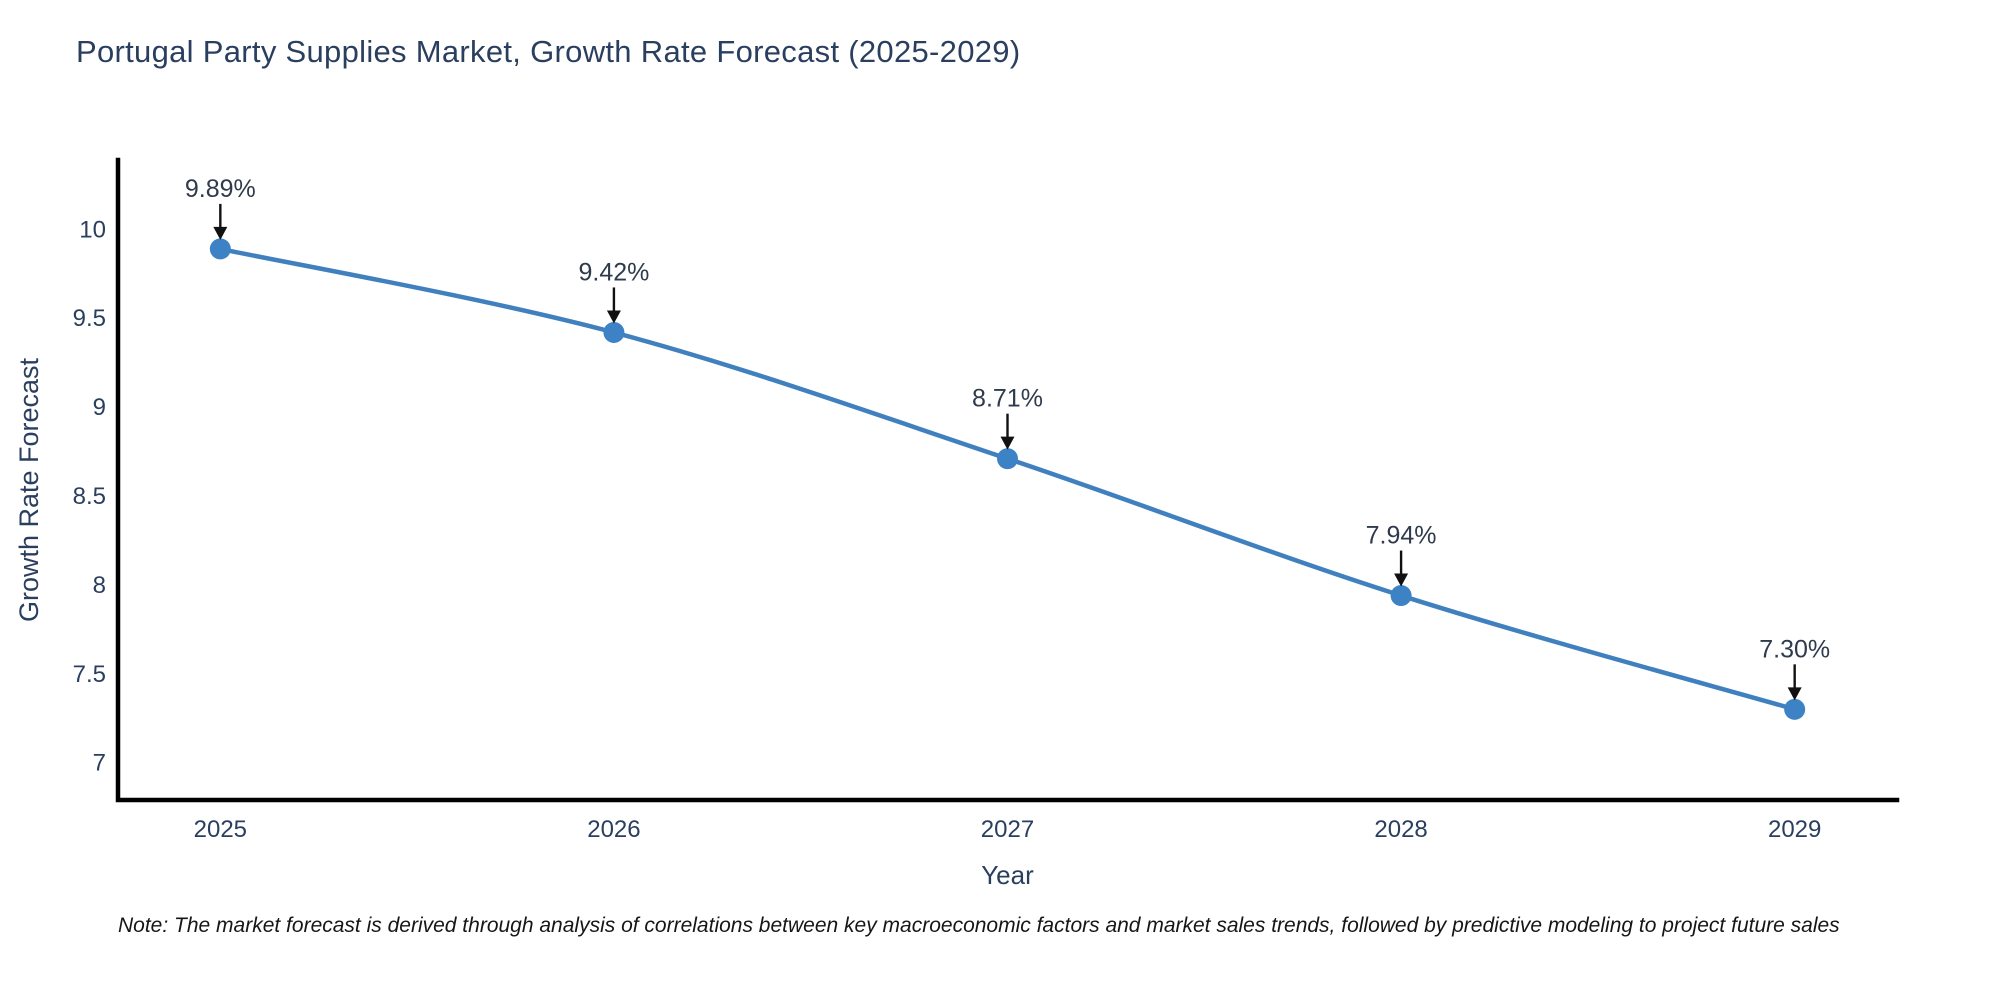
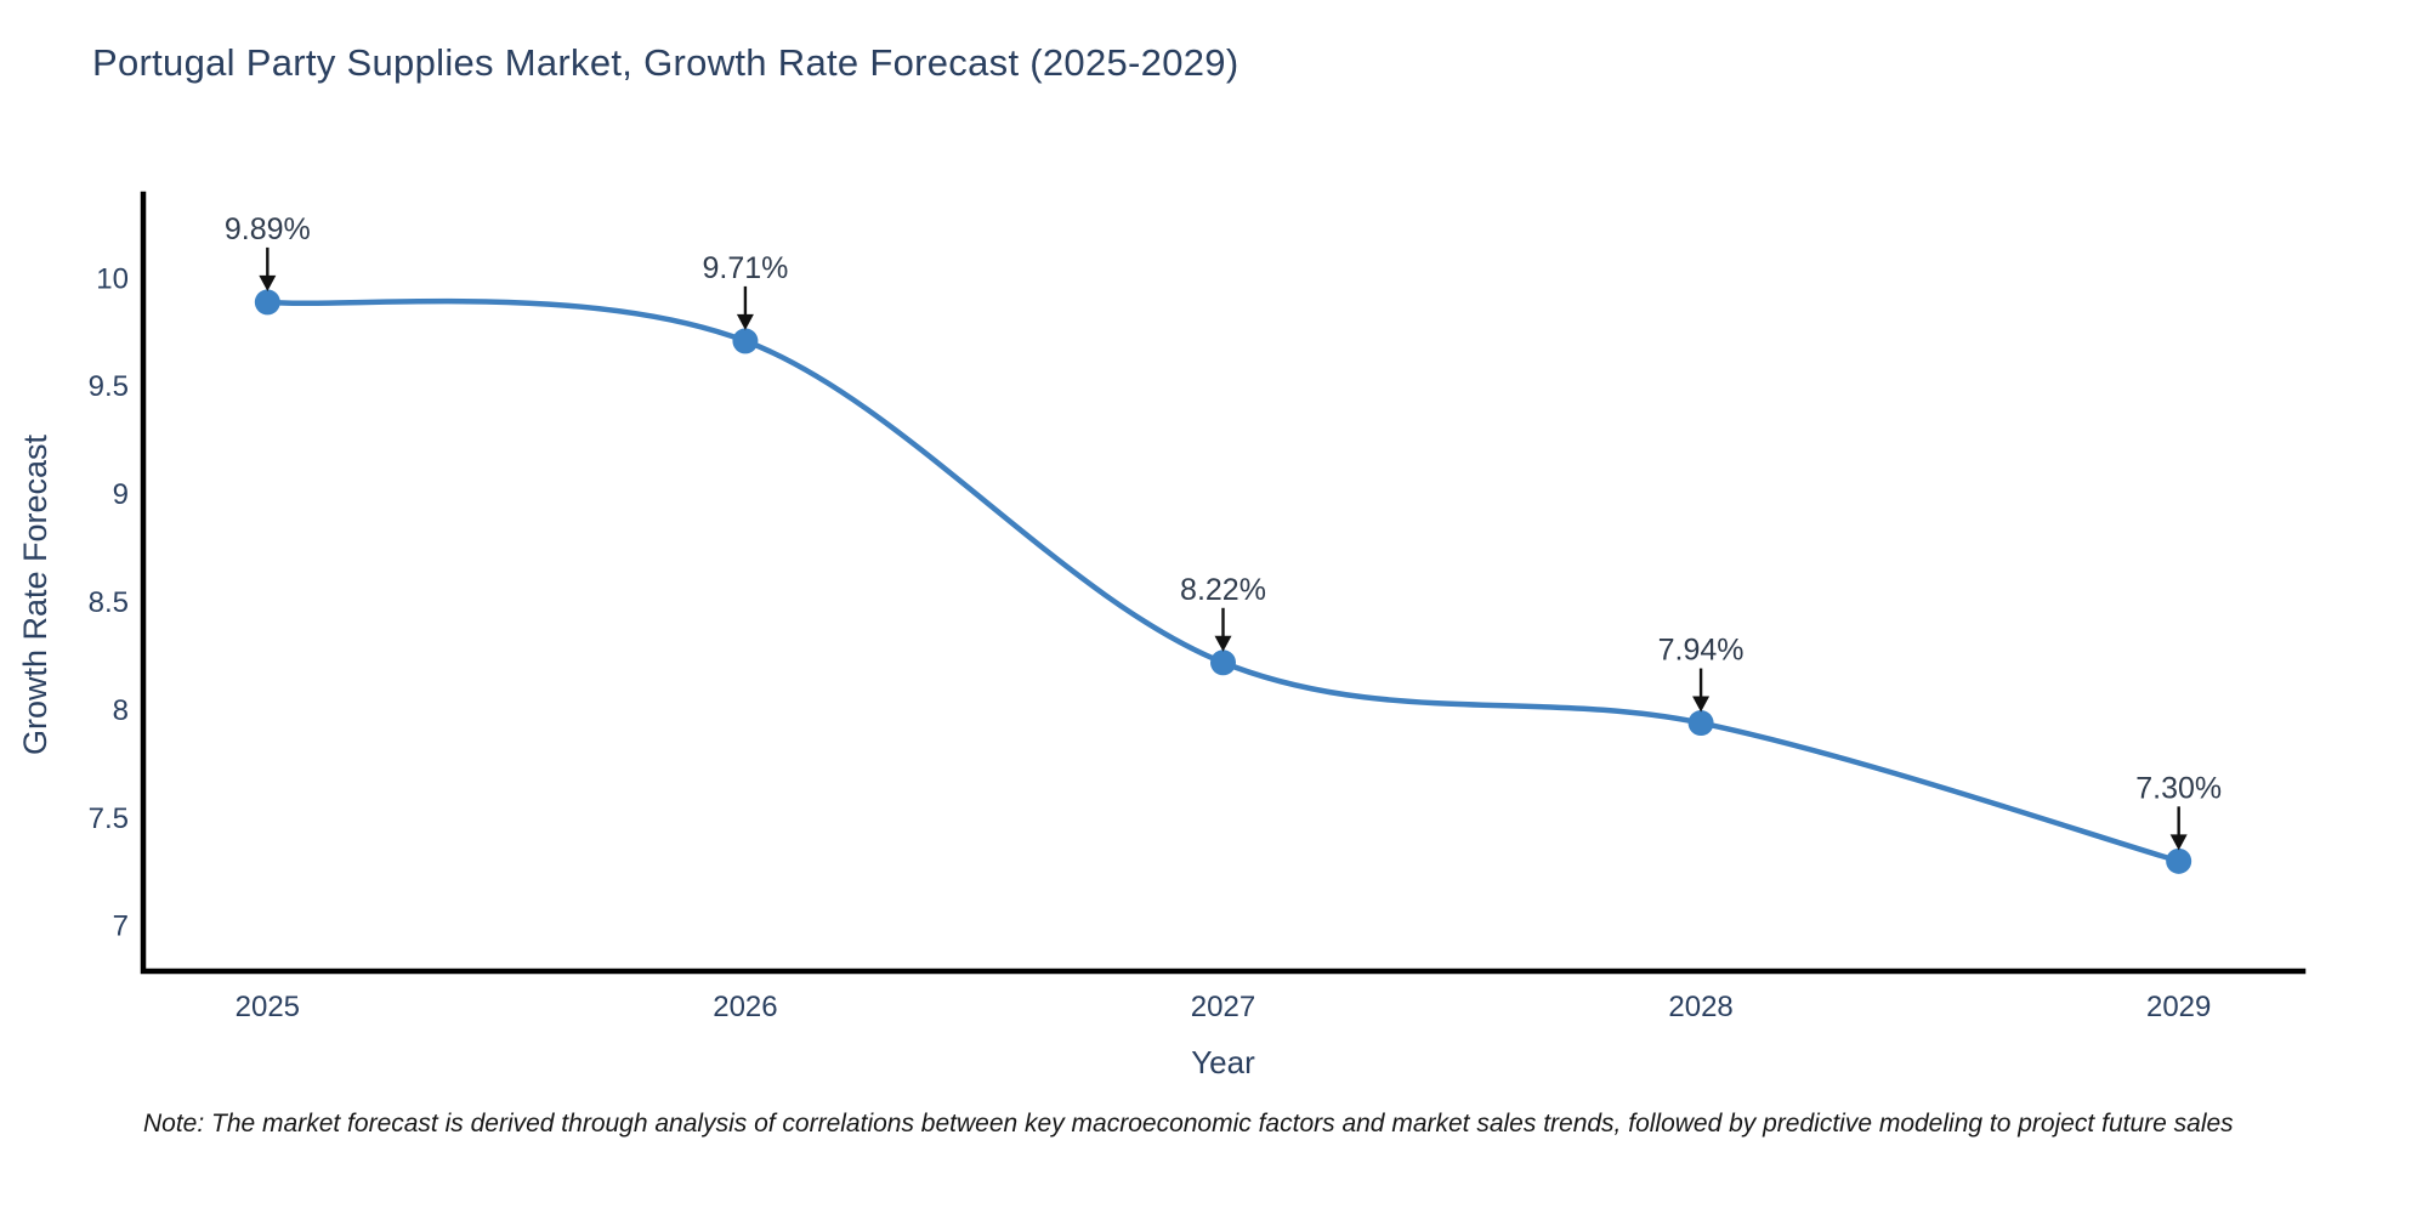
2026: 9.42% -> 9.71%
2027: 8.71% -> 8.22%
